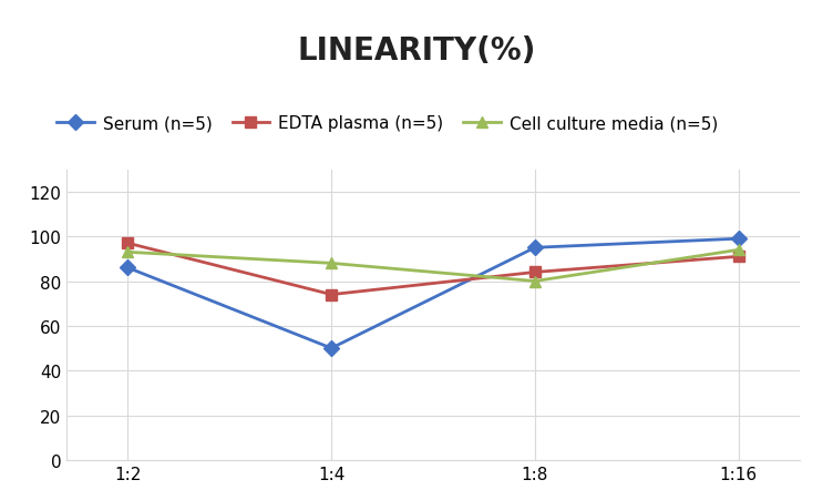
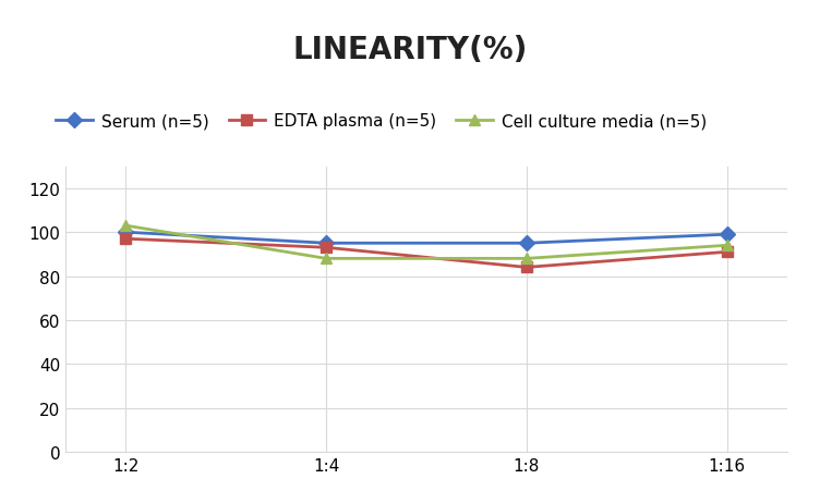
Serum (n=5)/1:2: 86 -> 100
Cell culture media (n=5)/1:2: 93 -> 103
Serum (n=5)/1:4: 50 -> 95
EDTA plasma (n=5)/1:4: 74 -> 93
Cell culture media (n=5)/1:8: 80 -> 88
